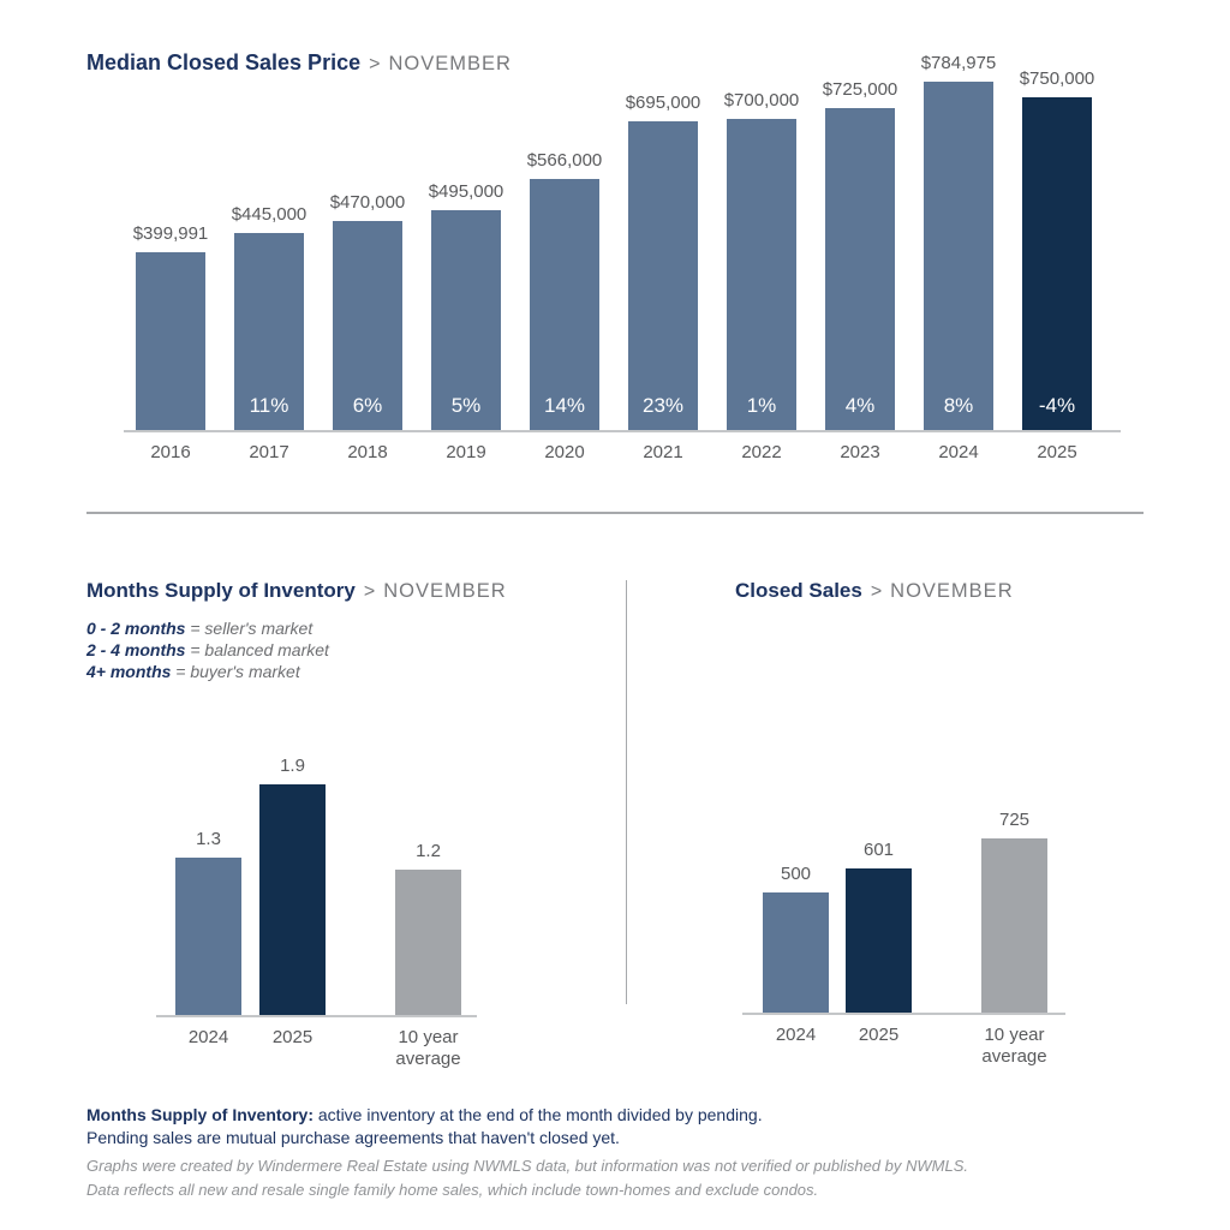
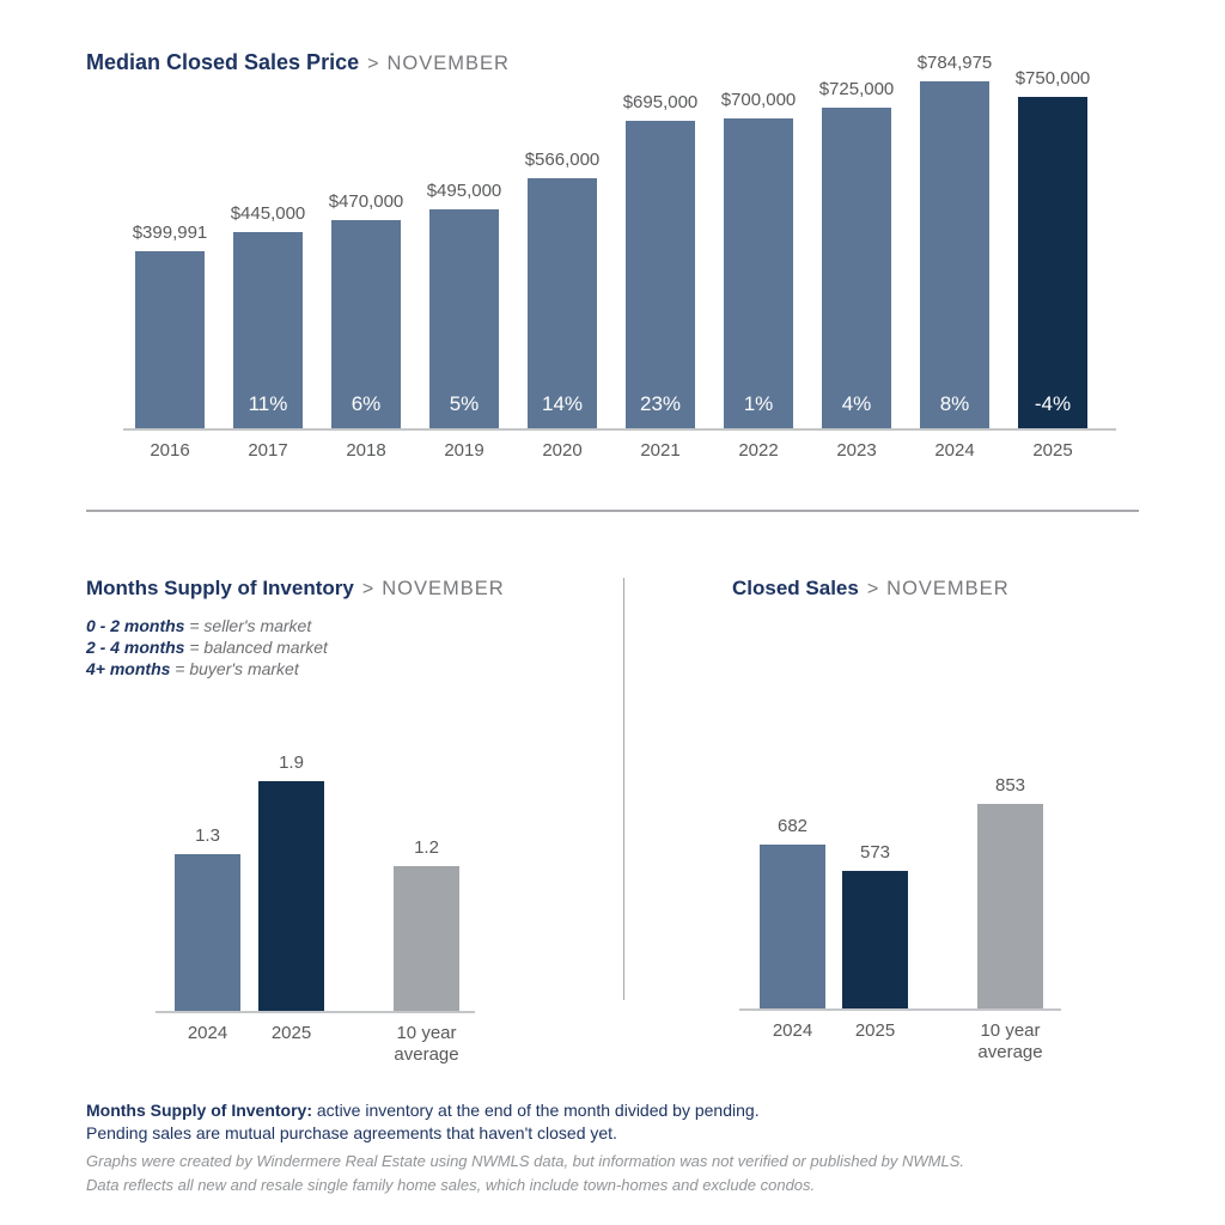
Closed Sales/2024: 500 -> 682
Closed Sales/2025: 601 -> 573
Closed Sales/10 year average: 725 -> 853
